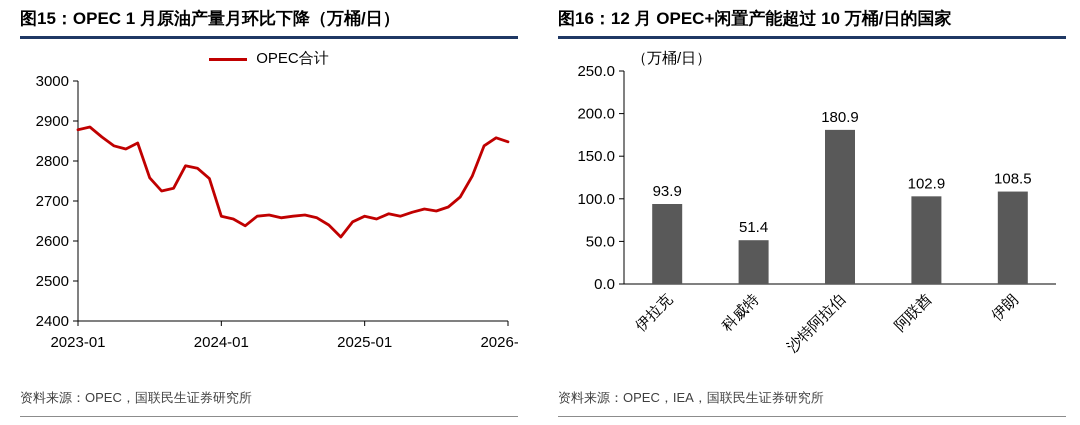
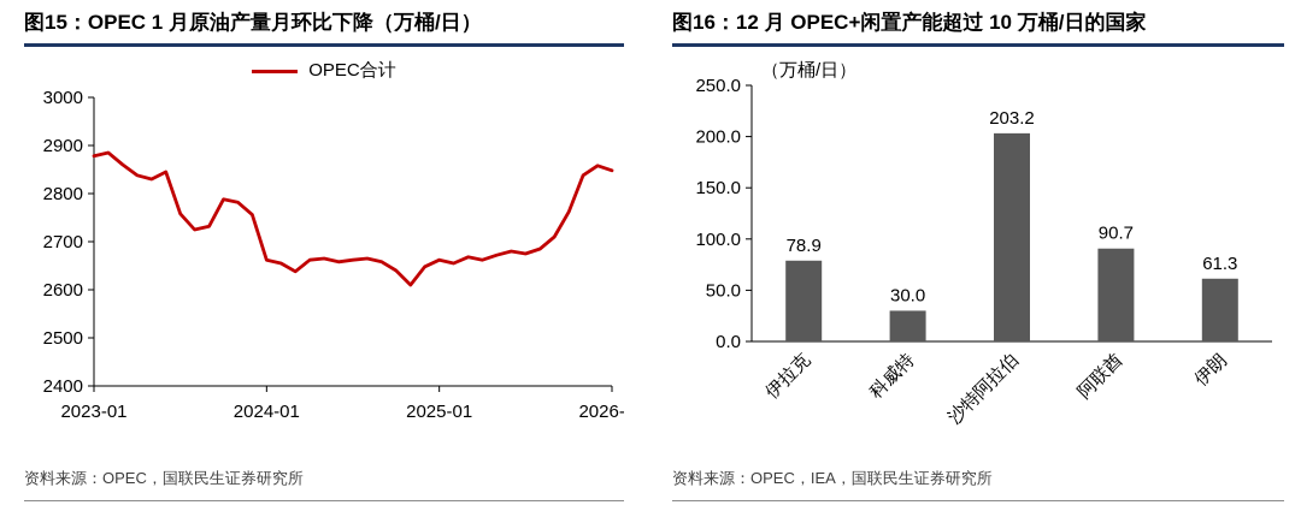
图16：12 月 OPEC+闲置产能超过 10 万桶/日的国家/伊拉克: 93.9 -> 78.9
图16：12 月 OPEC+闲置产能超过 10 万桶/日的国家/科威特: 51.4 -> 30.0
图16：12 月 OPEC+闲置产能超过 10 万桶/日的国家/沙特阿拉伯: 180.9 -> 203.2
图16：12 月 OPEC+闲置产能超过 10 万桶/日的国家/阿联酋: 102.9 -> 90.7
图16：12 月 OPEC+闲置产能超过 10 万桶/日的国家/伊朗: 108.5 -> 61.3
